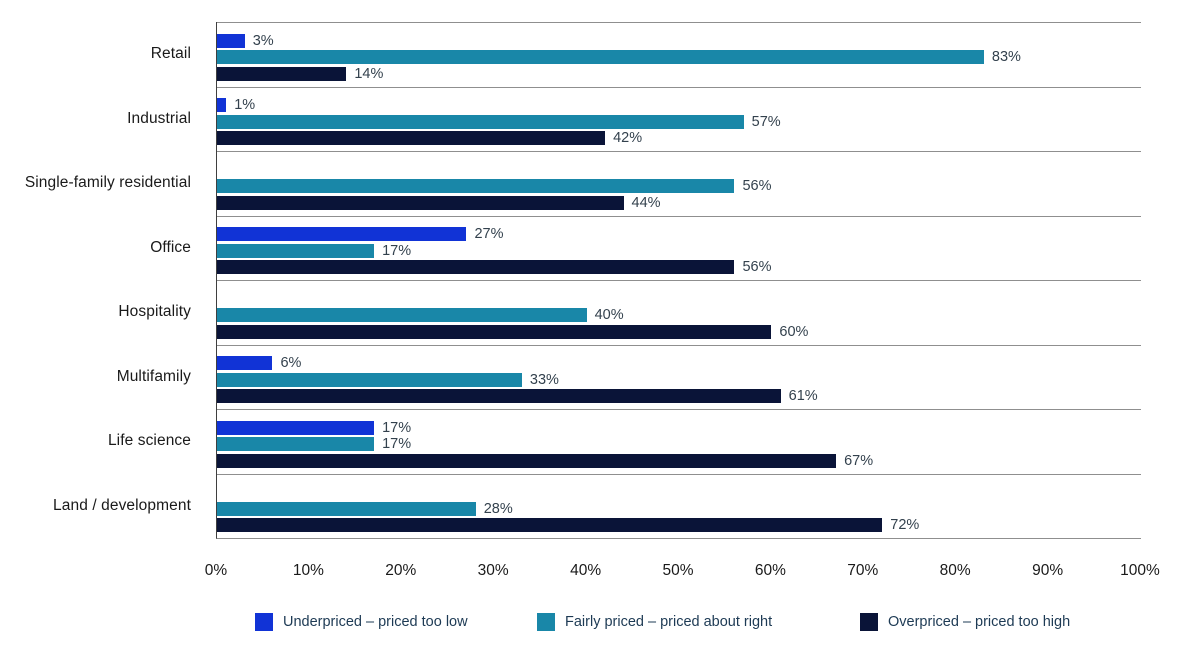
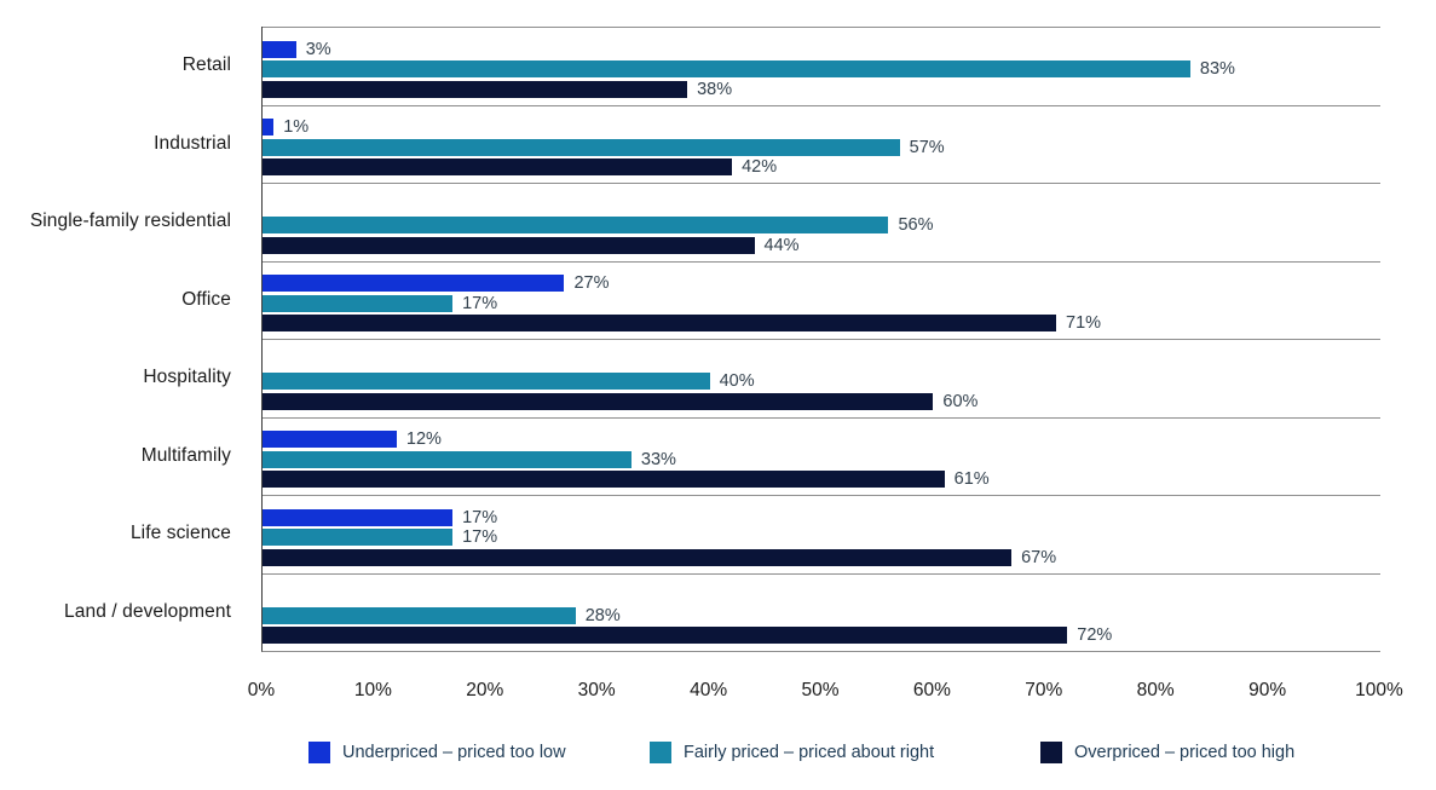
Overpriced – priced too high/Retail: 14% -> 38%
Overpriced – priced too high/Office: 56% -> 71%
Underpriced – priced too low/Multifamily: 6% -> 12%
